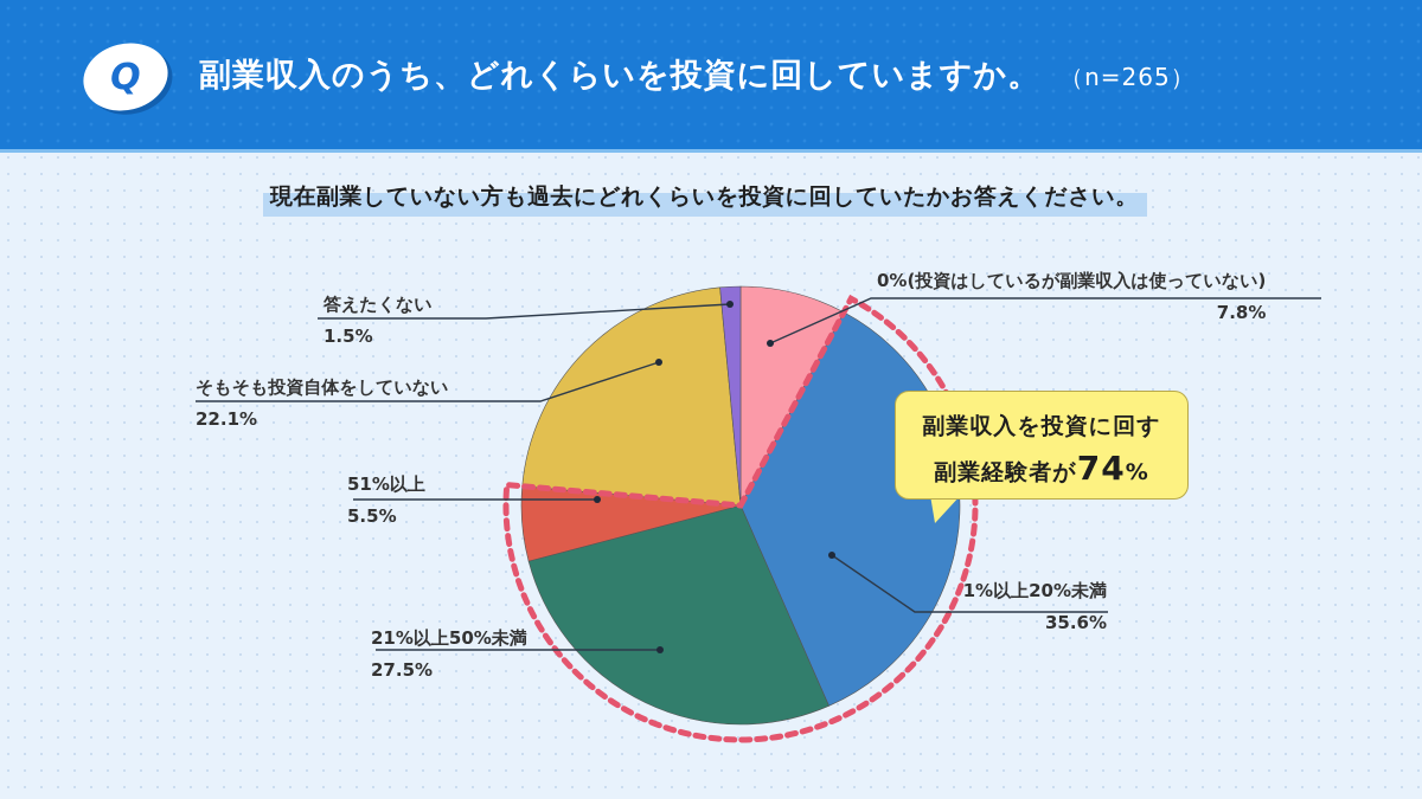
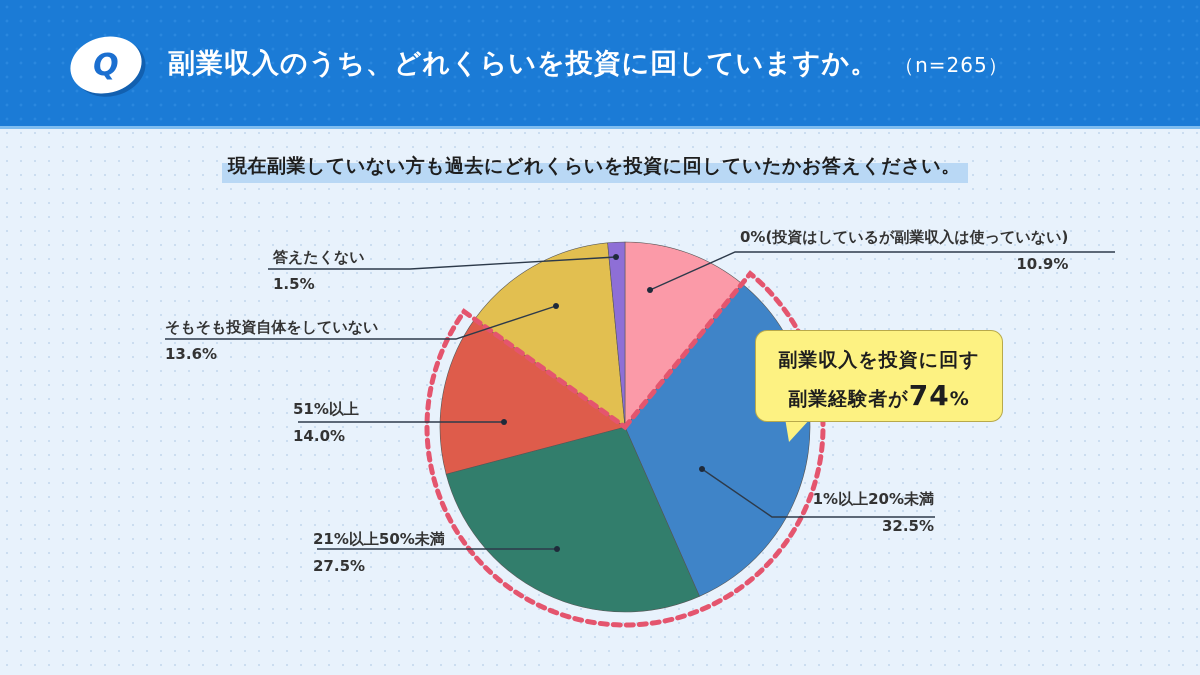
0%(投資はしているが副業収入は使っていない): 7.8% -> 10.9%
1%以上20%未満: 35.6% -> 32.5%
51%以上: 5.5% -> 14.0%
そもそも投資自体をしていない: 22.1% -> 13.6%
